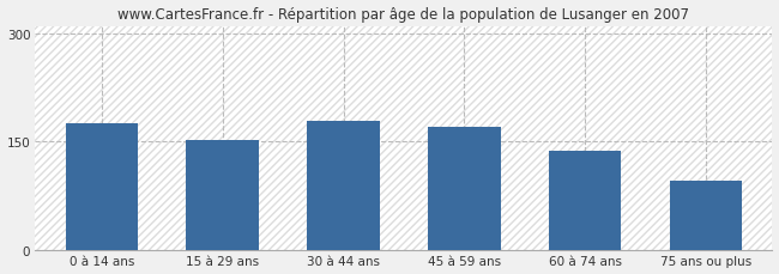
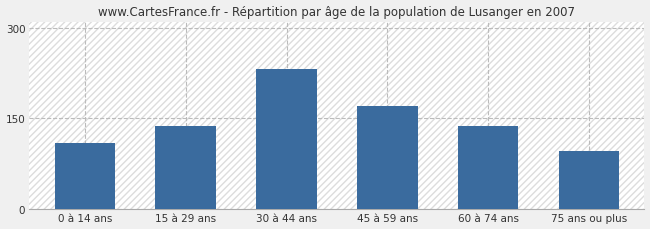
0 à 14 ans: 175 -> 110
15 à 29 ans: 153 -> 138
30 à 44 ans: 178 -> 232
